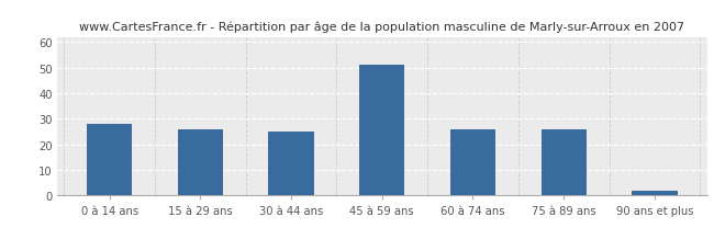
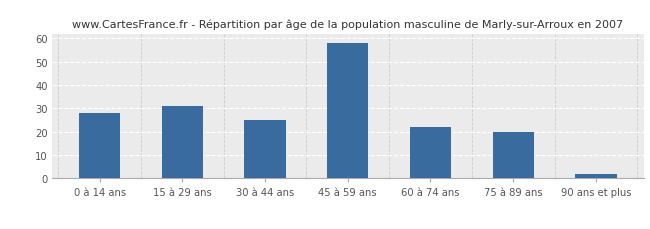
15 à 29 ans: 26 -> 31
45 à 59 ans: 51 -> 58
60 à 74 ans: 26 -> 22
75 à 89 ans: 26 -> 20
